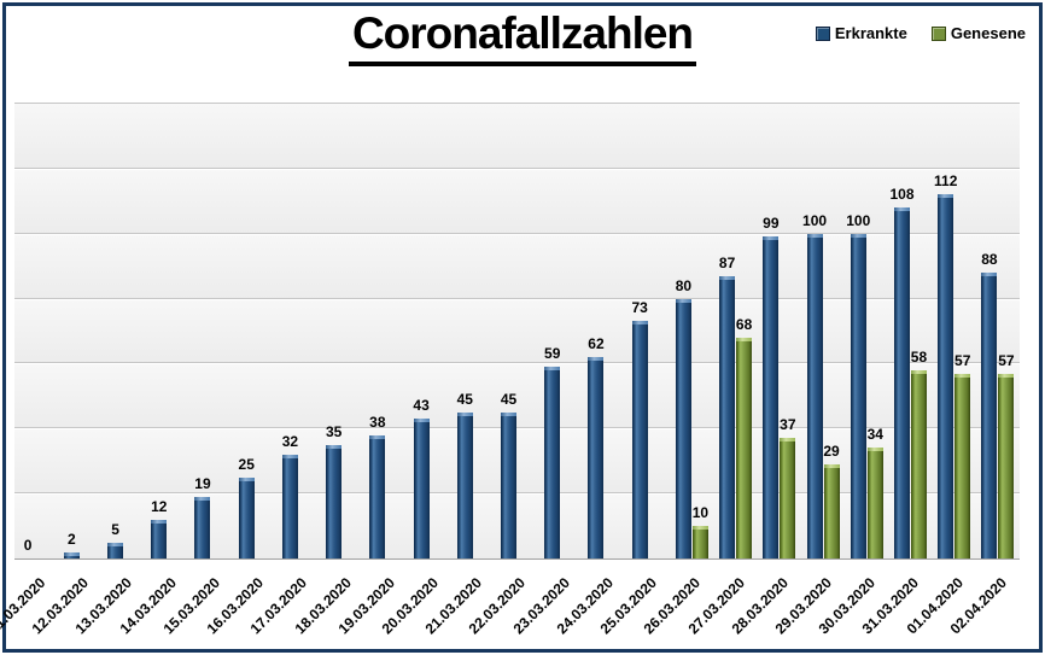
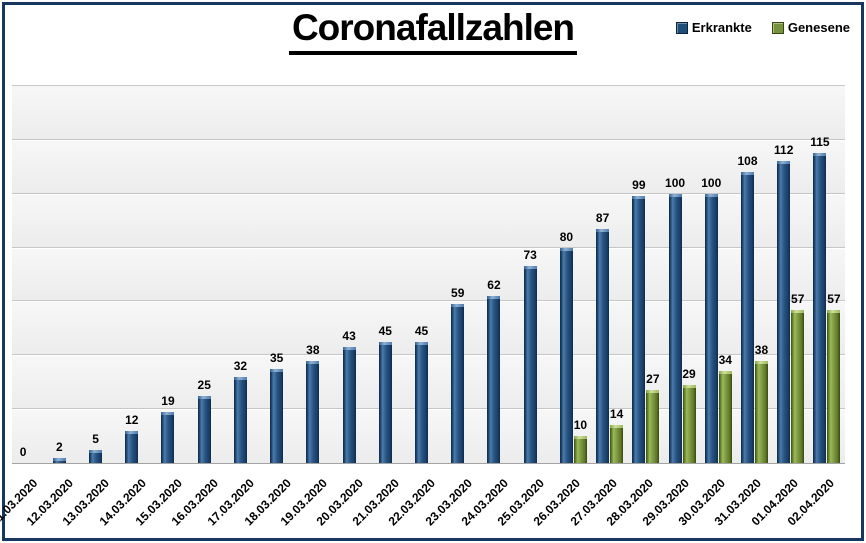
Genesene/27.03.2020: 68 -> 14
Genesene/28.03.2020: 37 -> 27
Genesene/31.03.2020: 58 -> 38
Erkrankte/02.04.2020: 88 -> 115
